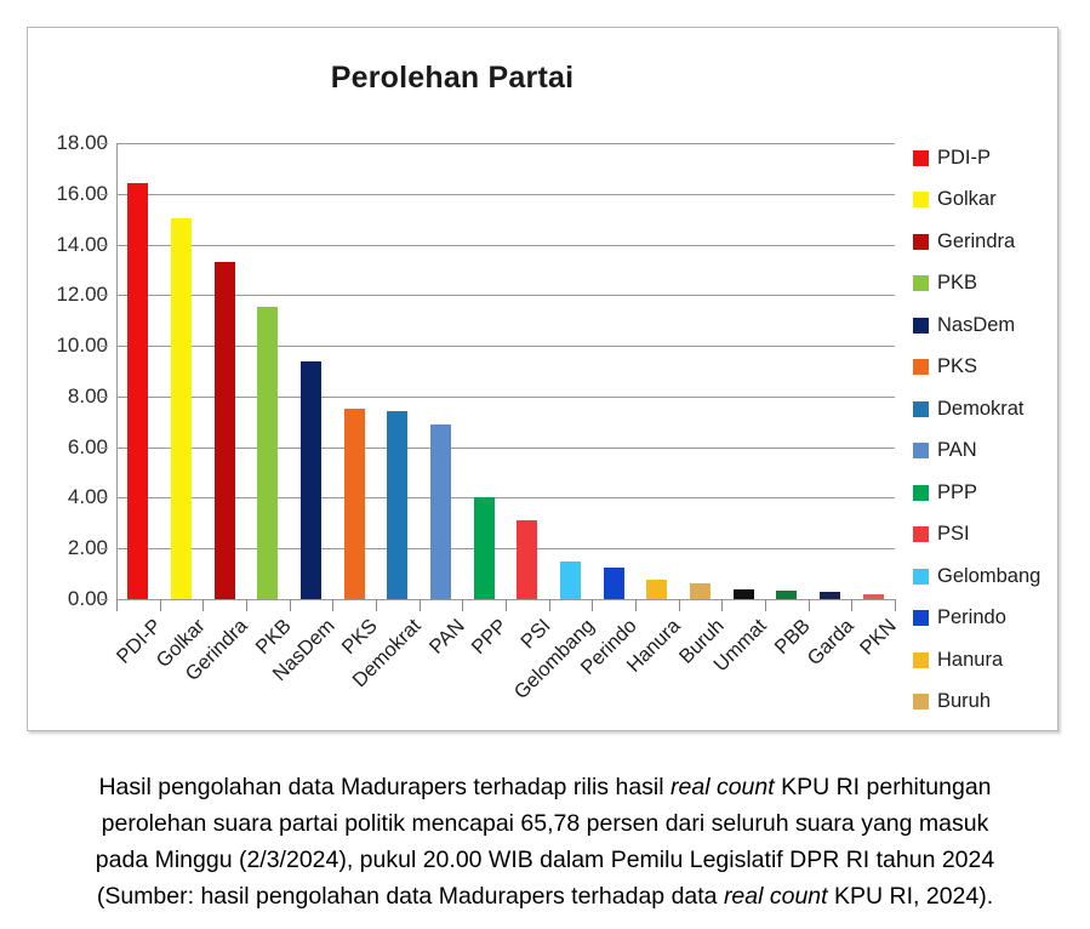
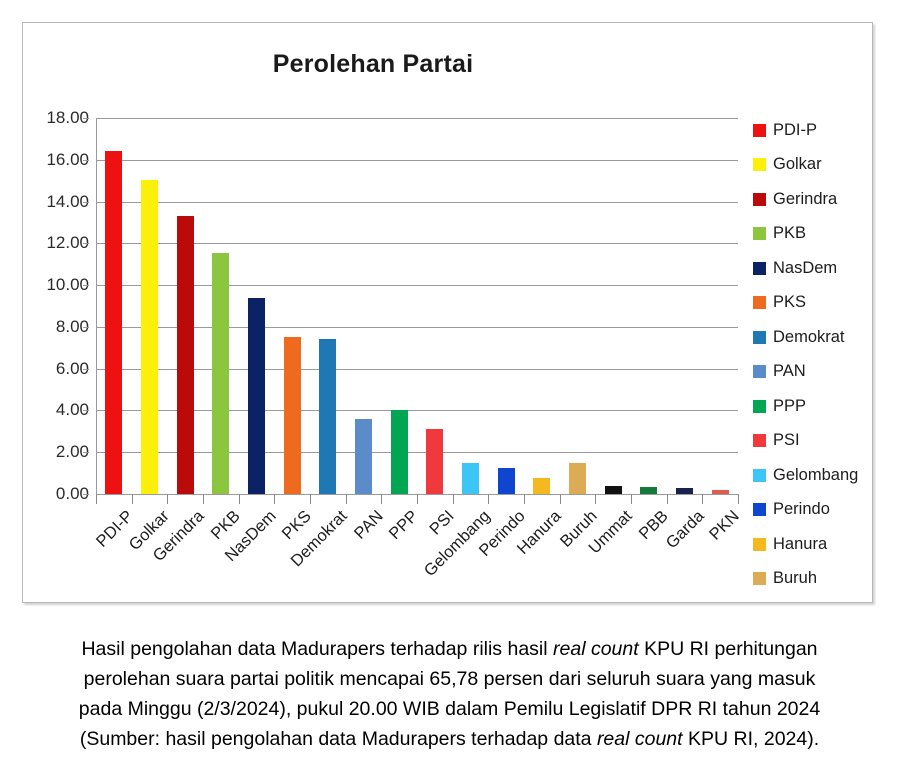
PAN: 6.9 -> 3.6
Buruh: 0.6 -> 1.5
